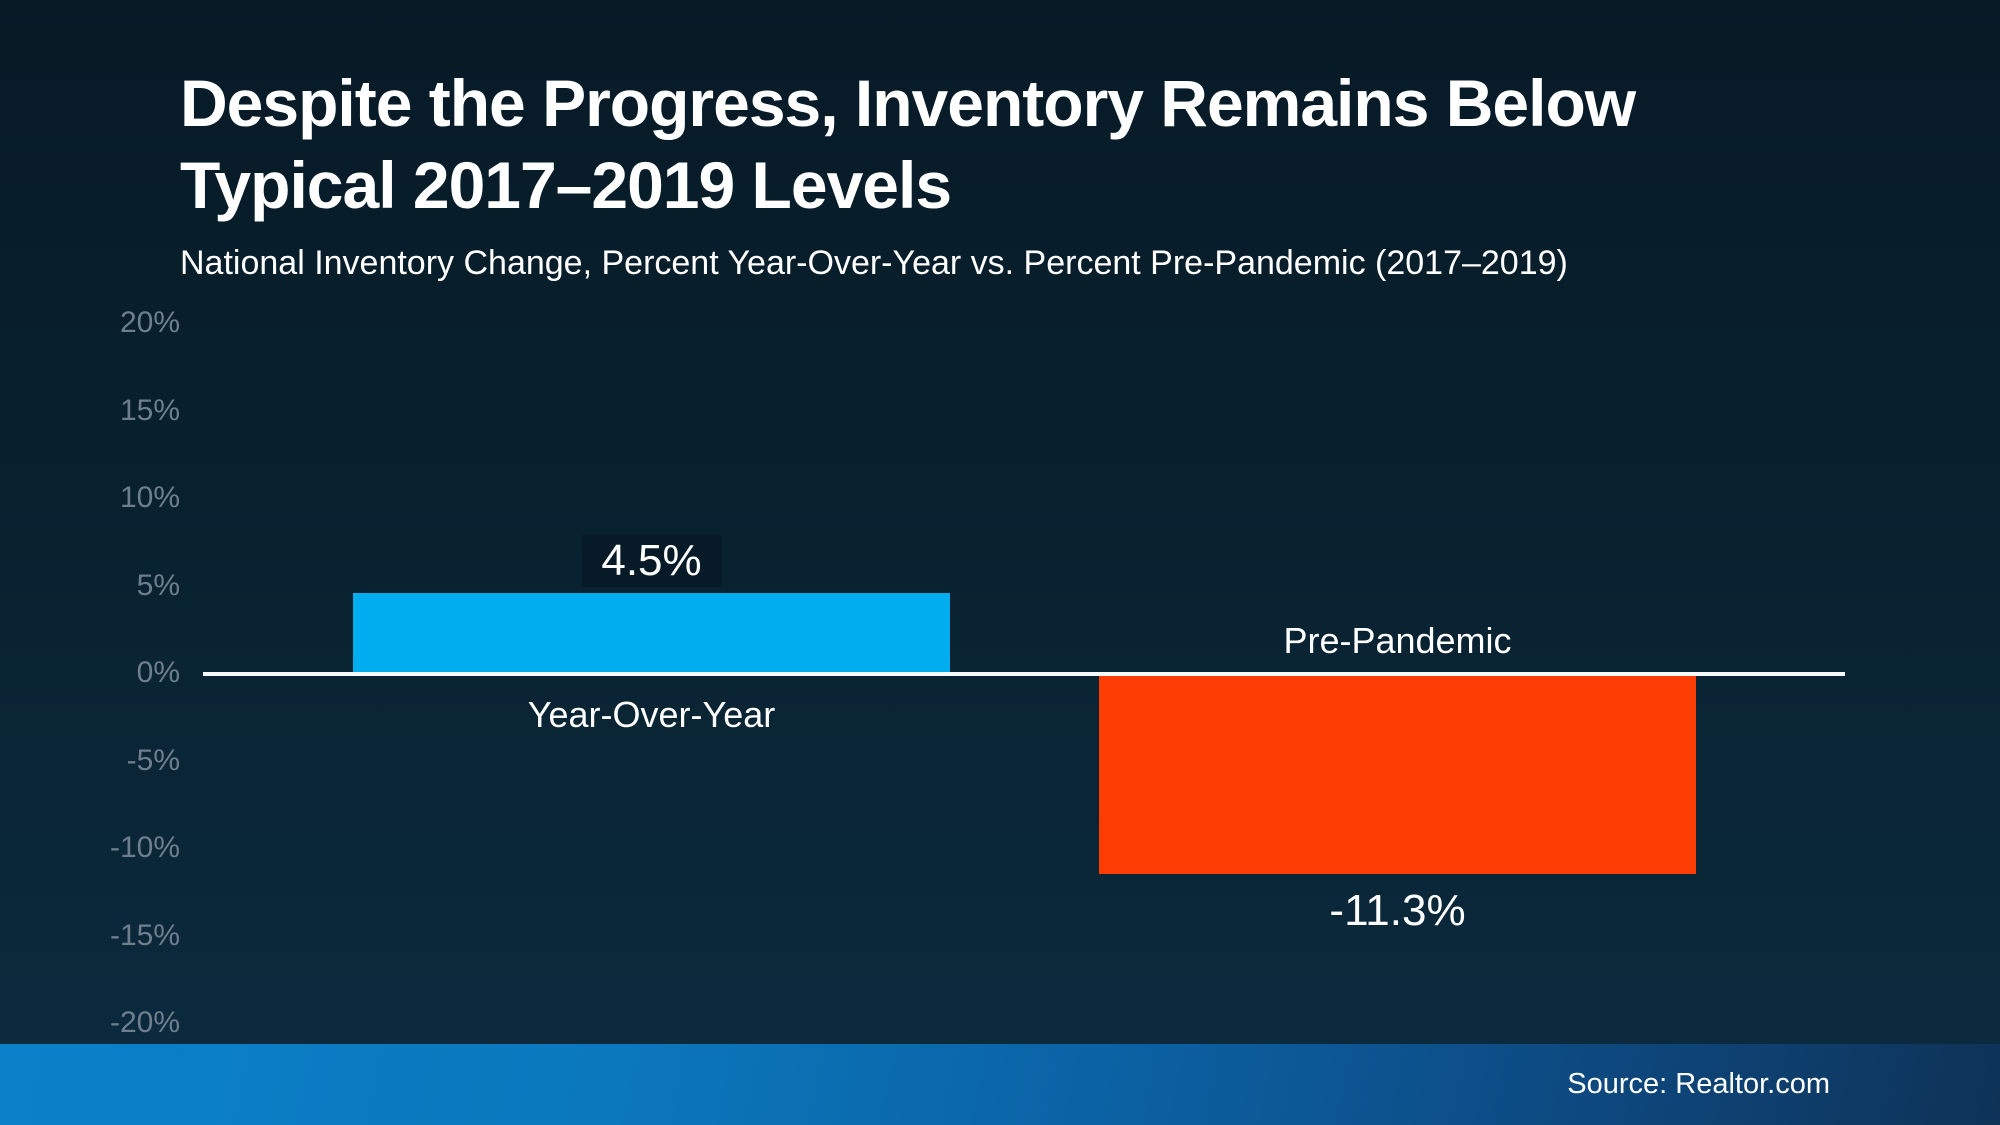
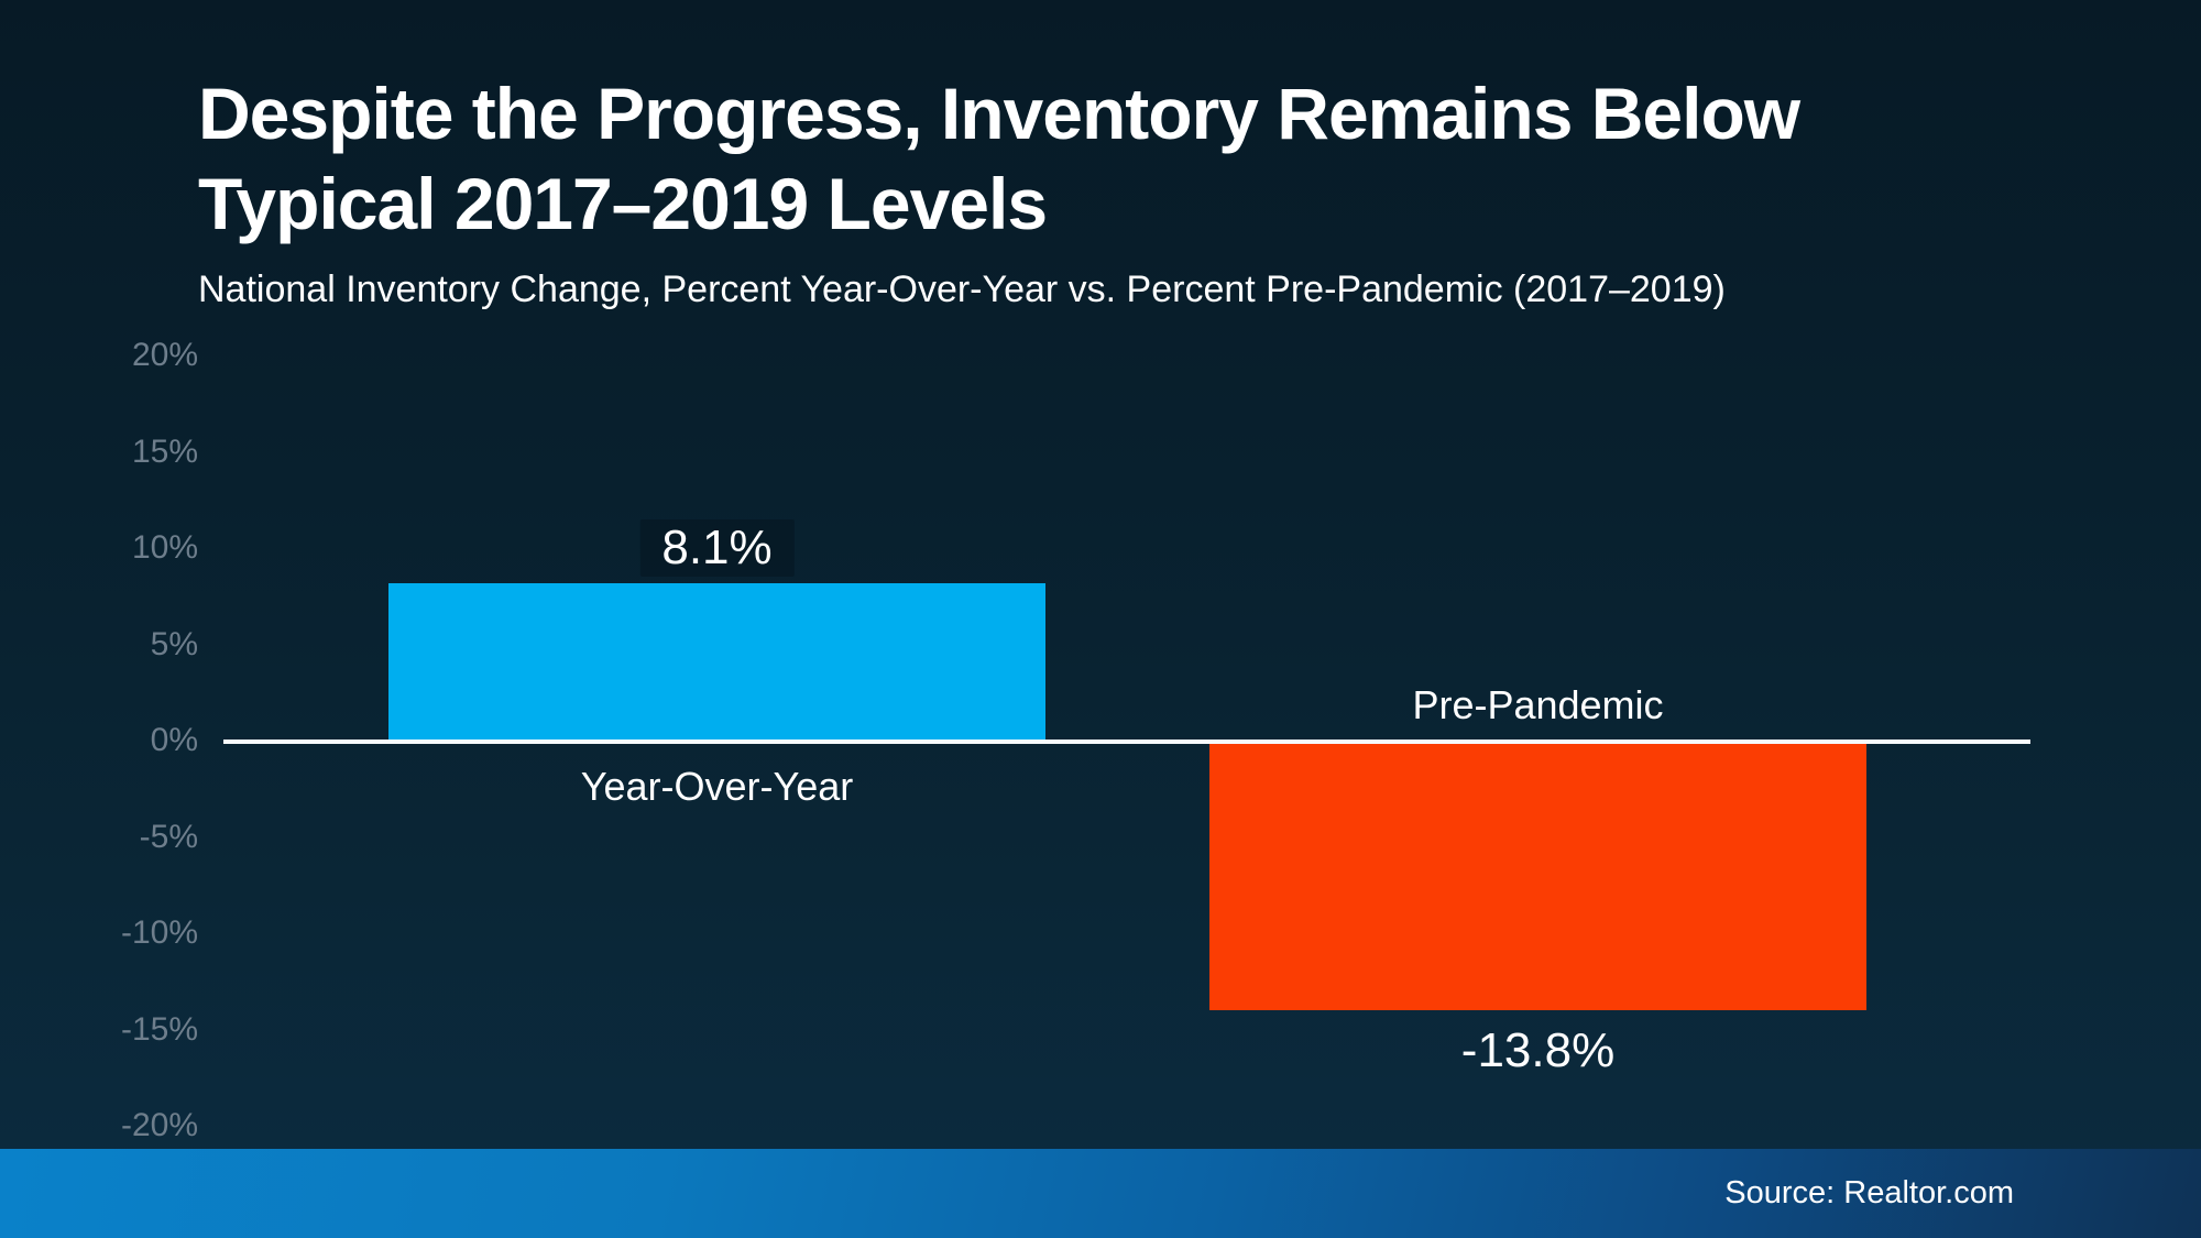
Year-Over-Year: 4.5% -> 8.1%
Pre-Pandemic: -11.3% -> -13.8%
